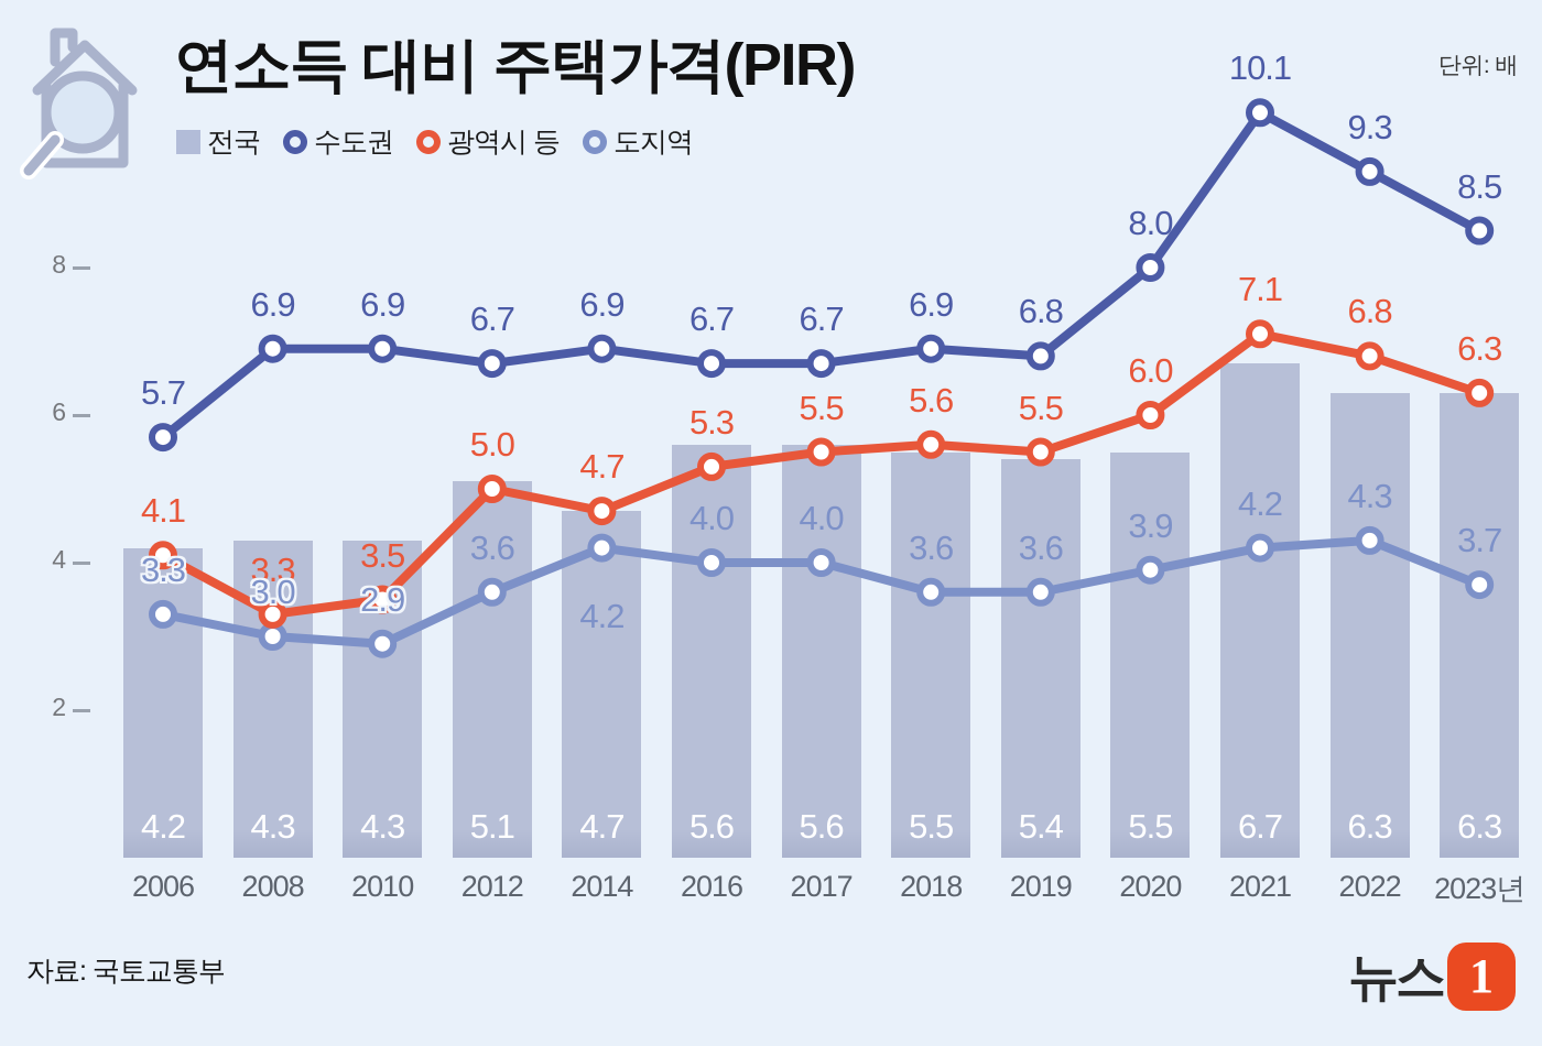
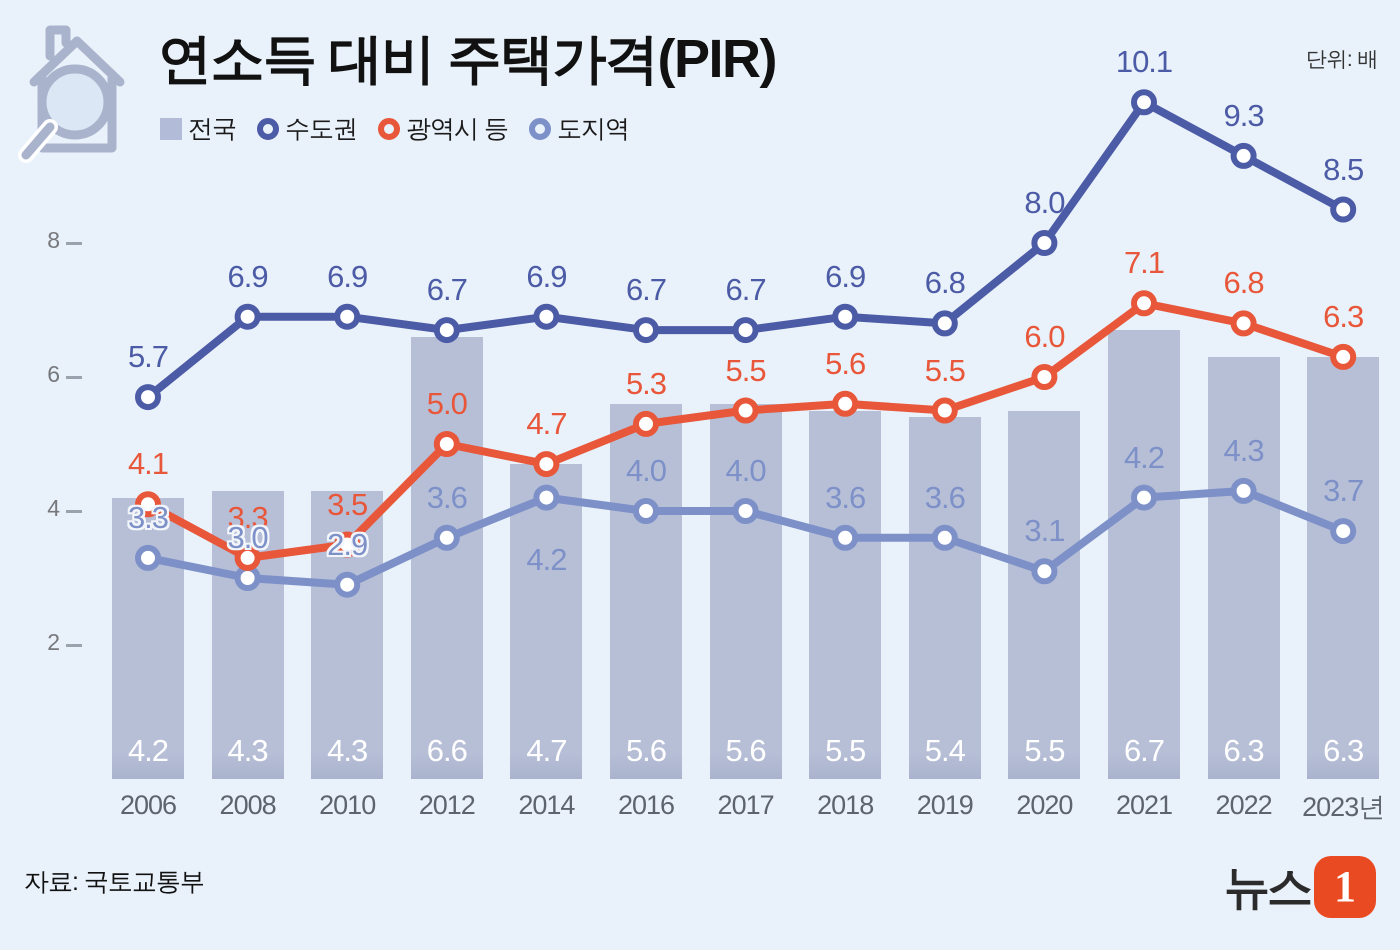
전국/2012: 5.1 -> 6.6
도지역/2020: 3.9 -> 3.1
